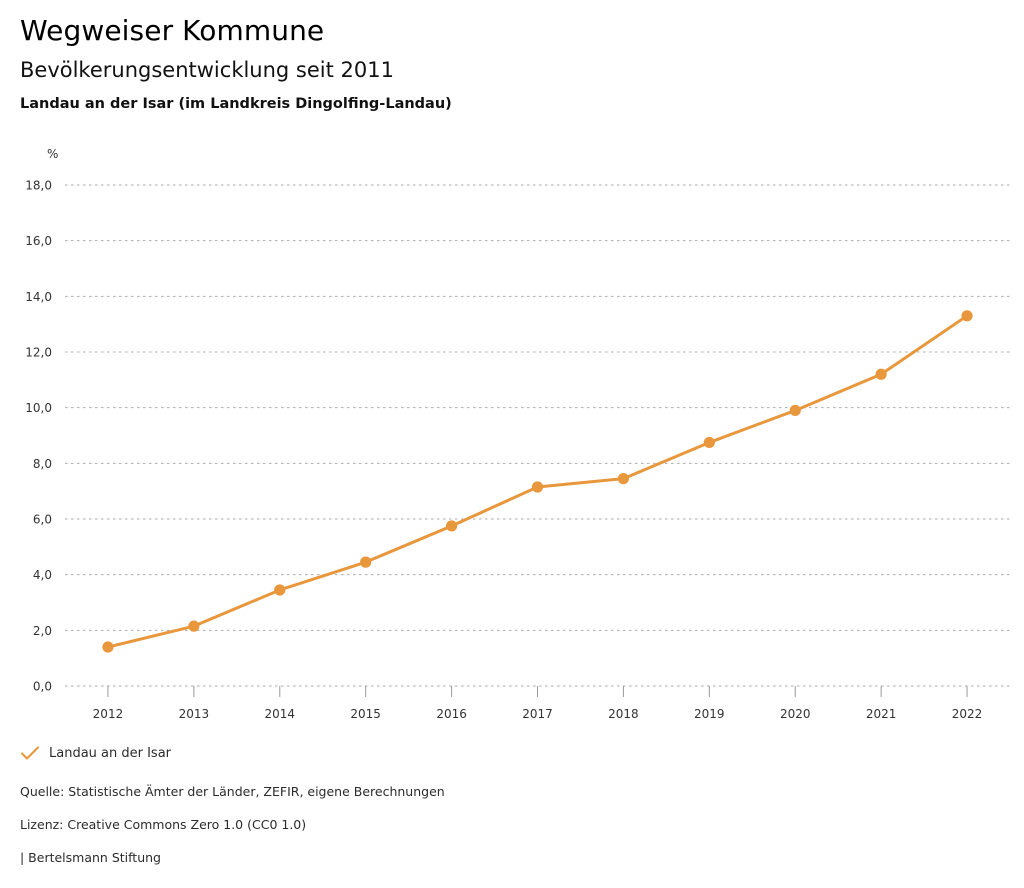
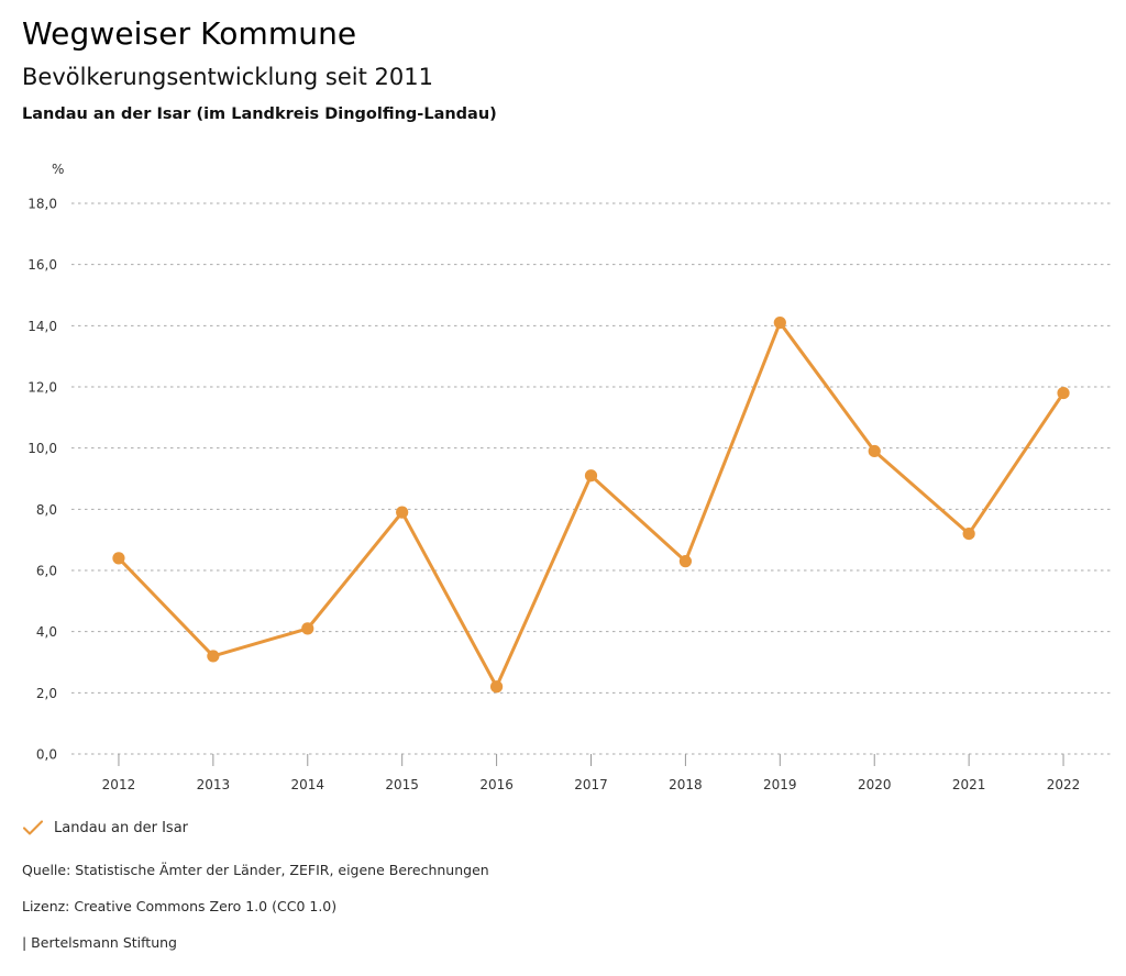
2012: 1,4 -> 6,4
2013: 2,1 -> 3,2
2014: 3,5 -> 4,1
2015: 4,5 -> 7,9
2016: 5,8 -> 2,2
2017: 7,2 -> 9,1
2018: 7,5 -> 6,3
2019: 8,8 -> 14,1
2021: 11,2 -> 7,2
2022: 13,3 -> 11,8
